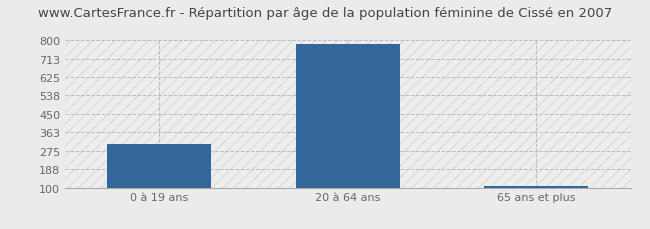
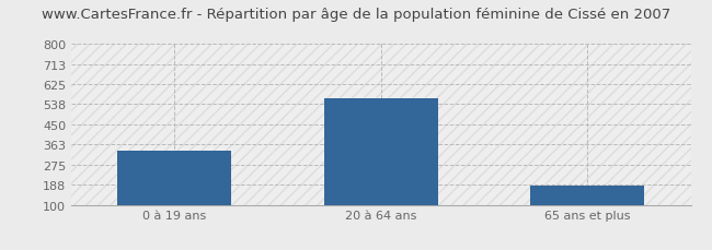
0 à 19 ans: 308 -> 335
20 à 64 ans: 781 -> 565
65 ans et plus: 107 -> 185
